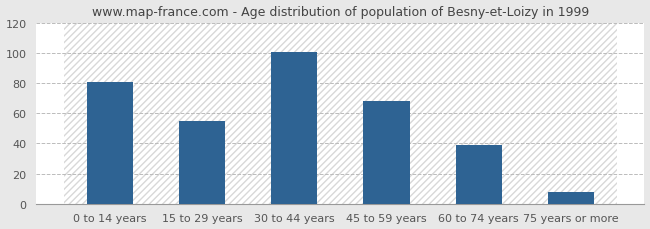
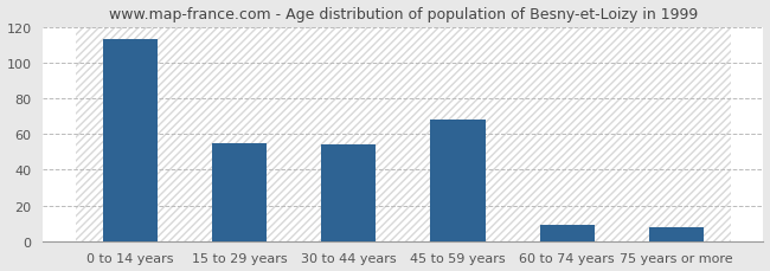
0 to 14 years: 81 -> 113
30 to 44 years: 101 -> 54
60 to 74 years: 39 -> 9
